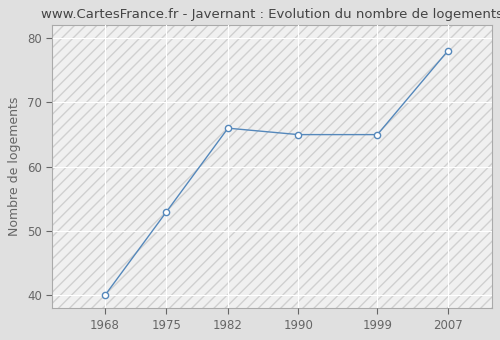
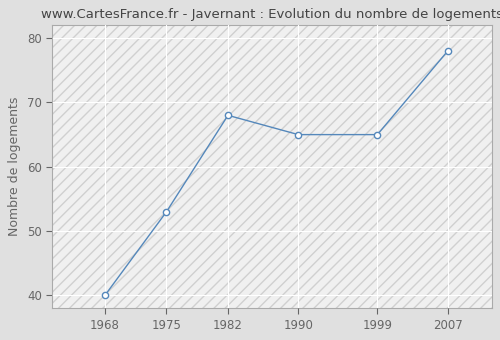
1982: 66 -> 68
